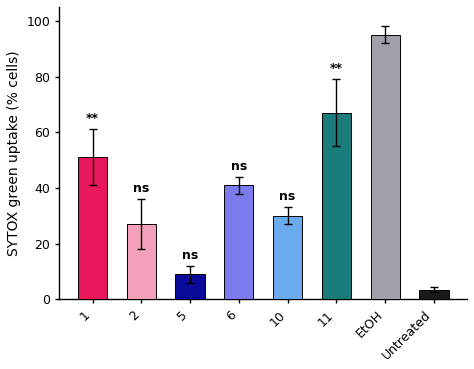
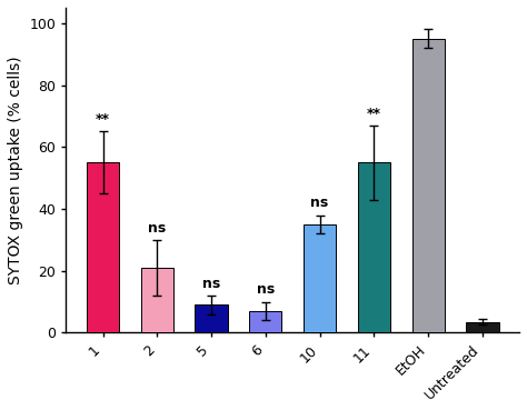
1: 51.0 -> 55.0
2: 27.0 -> 21.0
6: 41.0 -> 7.0
10: 30.0 -> 35.0
11: 67.0 -> 55.0
